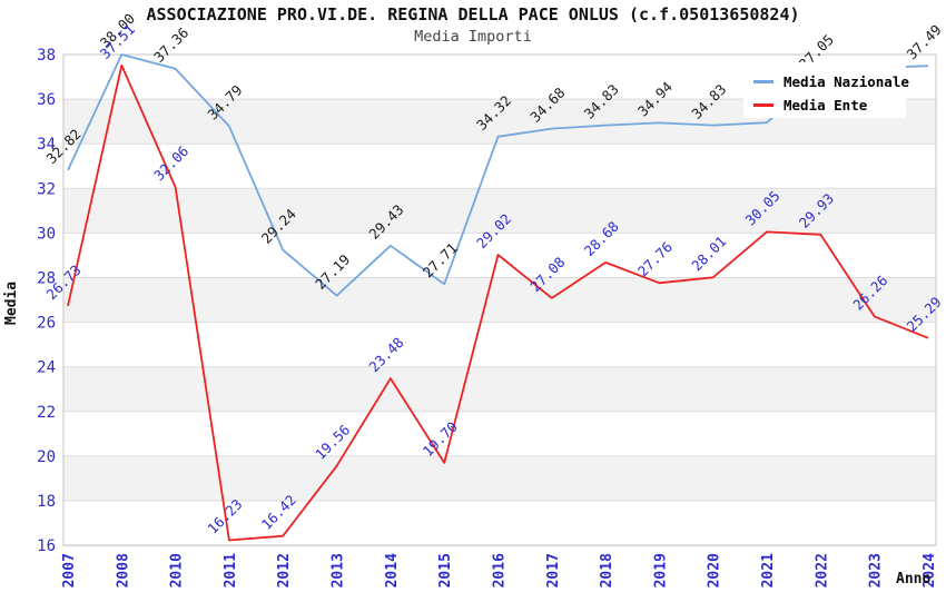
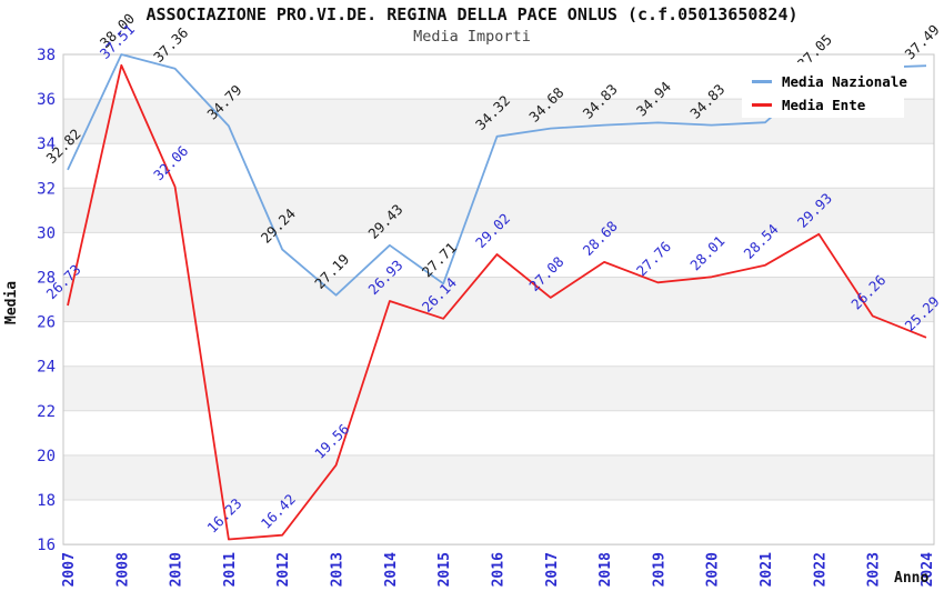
Media Ente/2014: 23.48 -> 26.93
Media Ente/2015: 19.70 -> 26.14
Media Ente/2021: 30.05 -> 28.54
